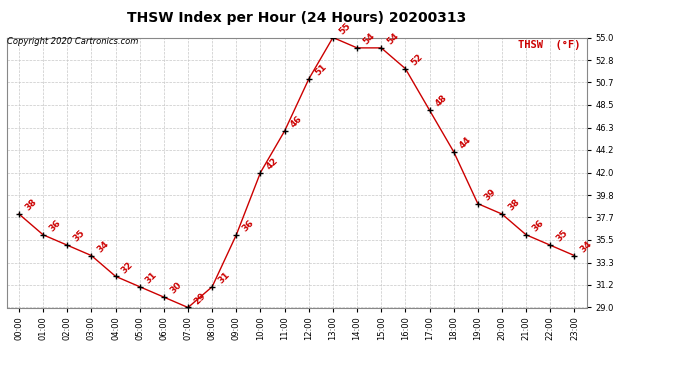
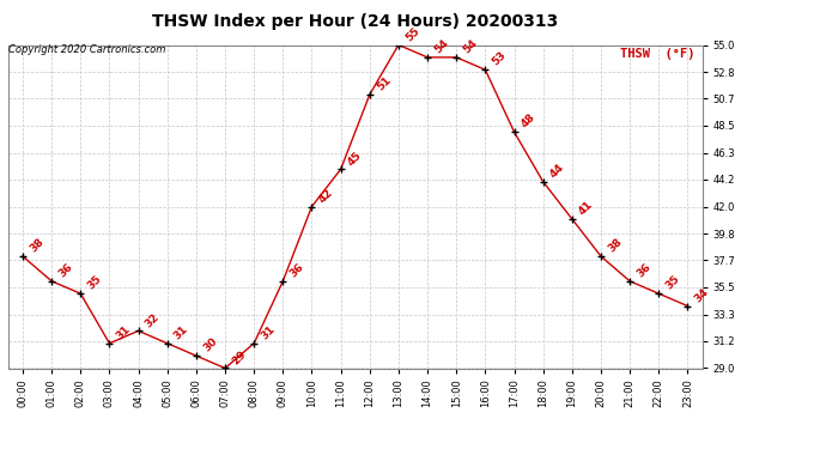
03:00: 34 -> 31
11:00: 46 -> 45
16:00: 52 -> 53
19:00: 39 -> 41
